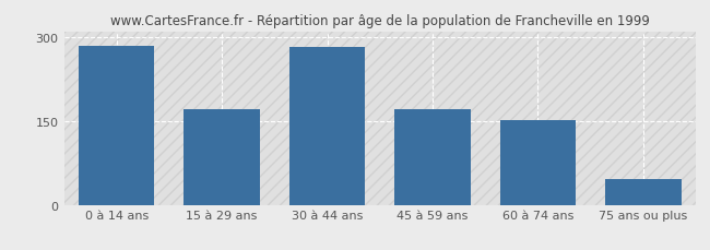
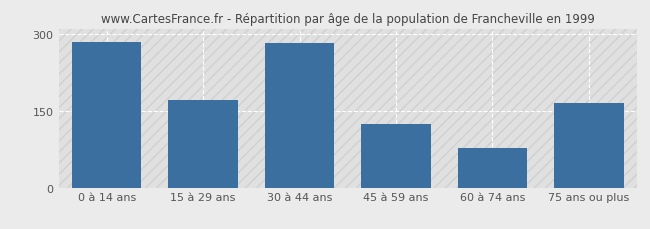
45 à 59 ans: 172 -> 124
60 à 74 ans: 152 -> 78
75 ans ou plus: 47 -> 166
